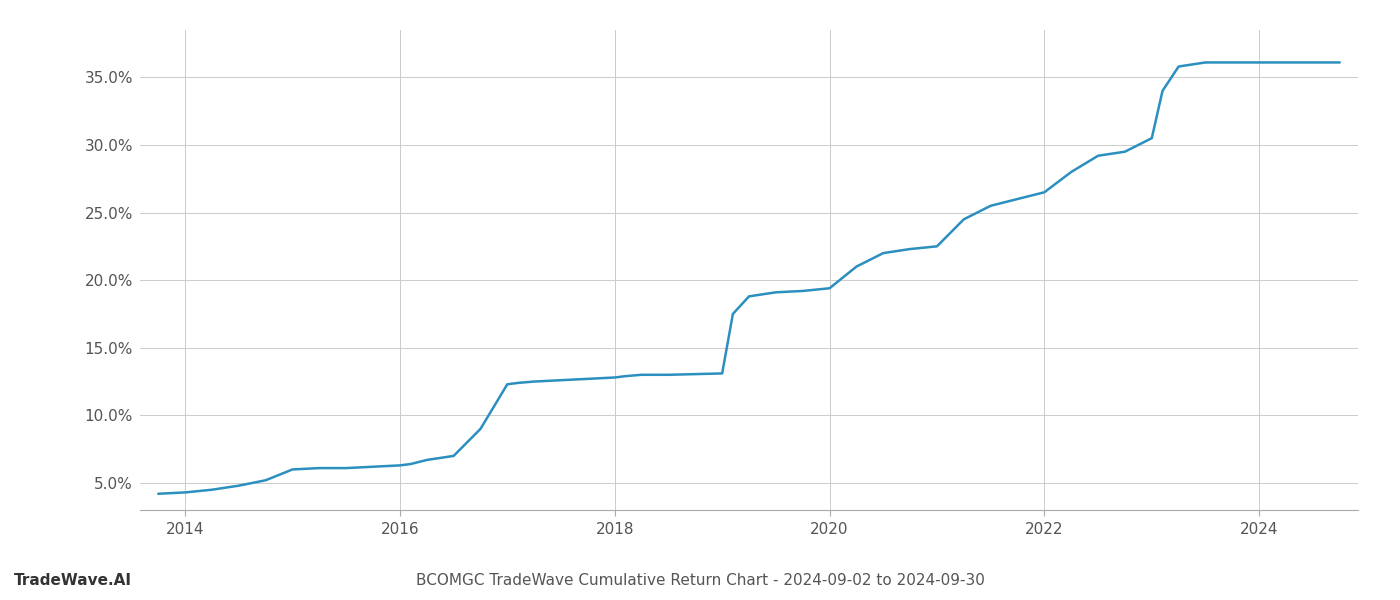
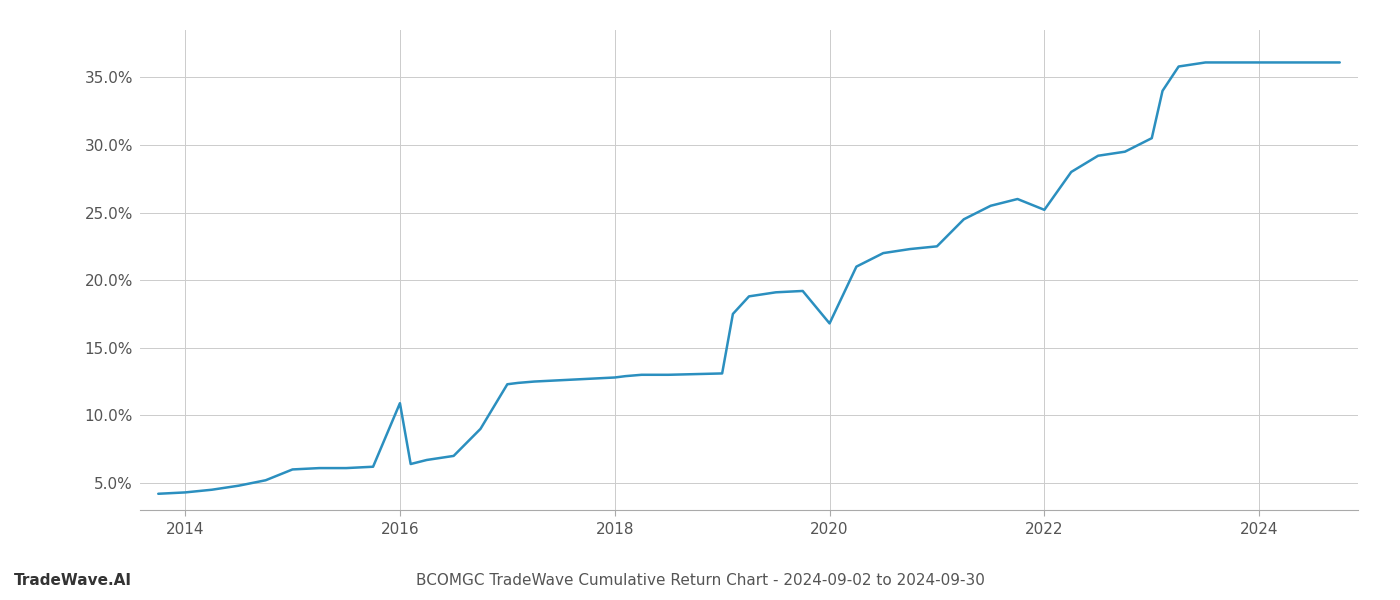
2016: 6.3% -> 10.9%
2020: 19.4% -> 16.8%
2022: 26.5% -> 25.2%
